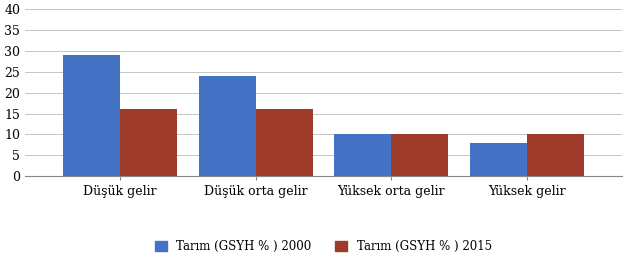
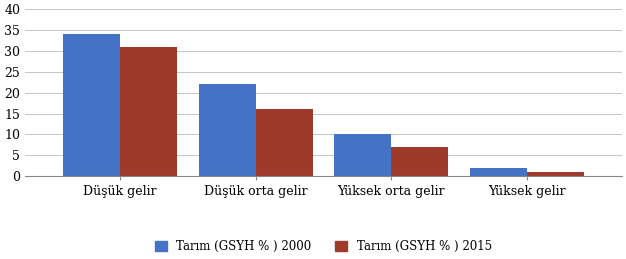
Tarım (GSYH % ) 2000/Düşük gelir: 29 -> 34
Tarım (GSYH % ) 2015/Düşük gelir: 16 -> 31
Tarım (GSYH % ) 2000/Düşük orta gelir: 24 -> 22
Tarım (GSYH % ) 2015/Yüksek orta gelir: 10 -> 7
Tarım (GSYH % ) 2000/Yüksek gelir: 8 -> 2
Tarım (GSYH % ) 2015/Yüksek gelir: 10 -> 1
